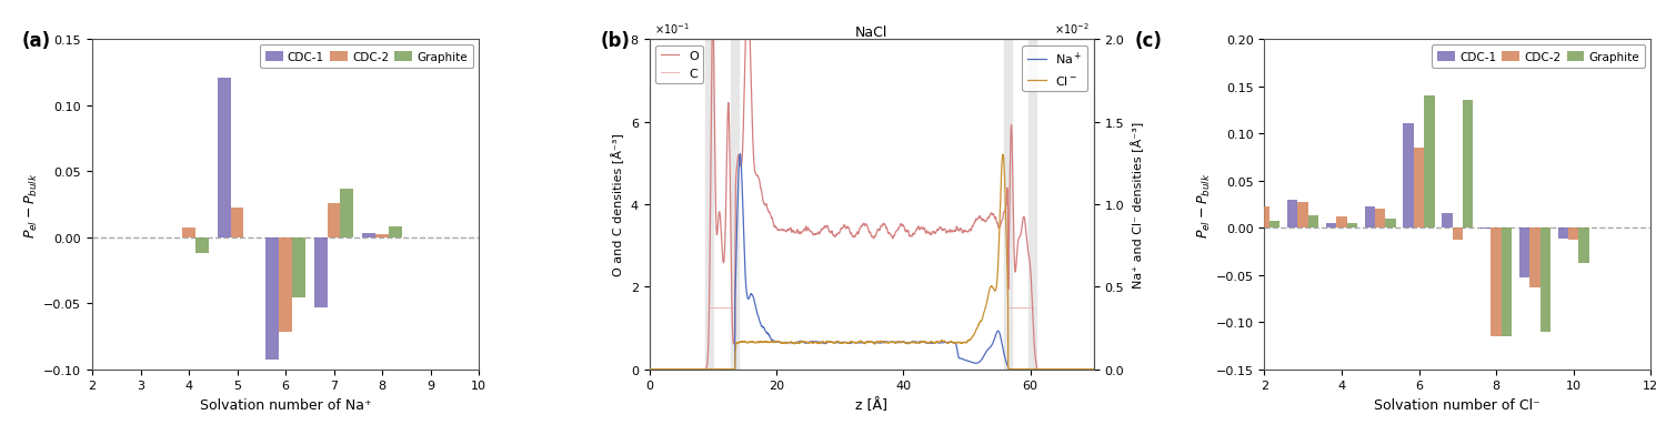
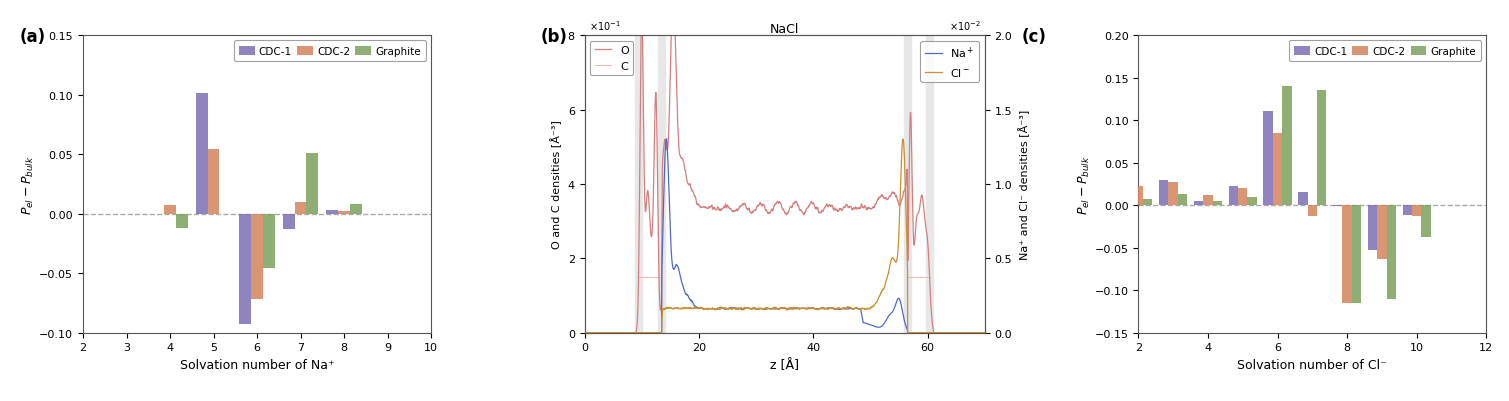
CDC-1/5: 0.121 -> 0.101
CDC-2/5: 0.022 -> 0.054
CDC-1/7: -0.053 -> -0.013
CDC-2/7: 0.026 -> 0.010
Graphite/7: 0.037 -> 0.051
